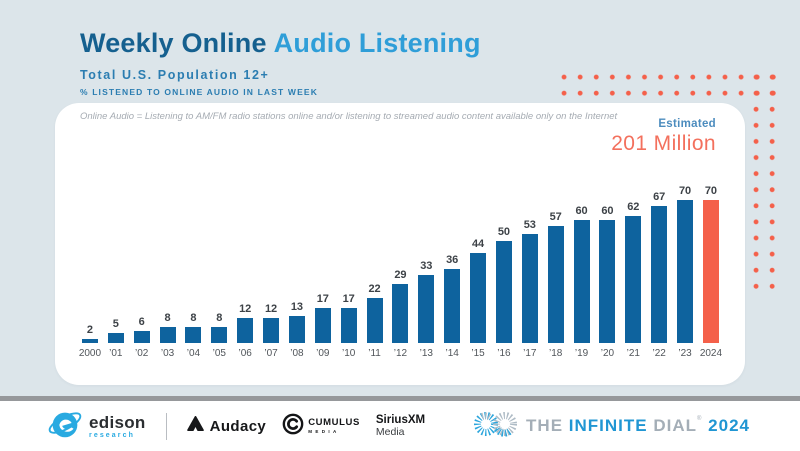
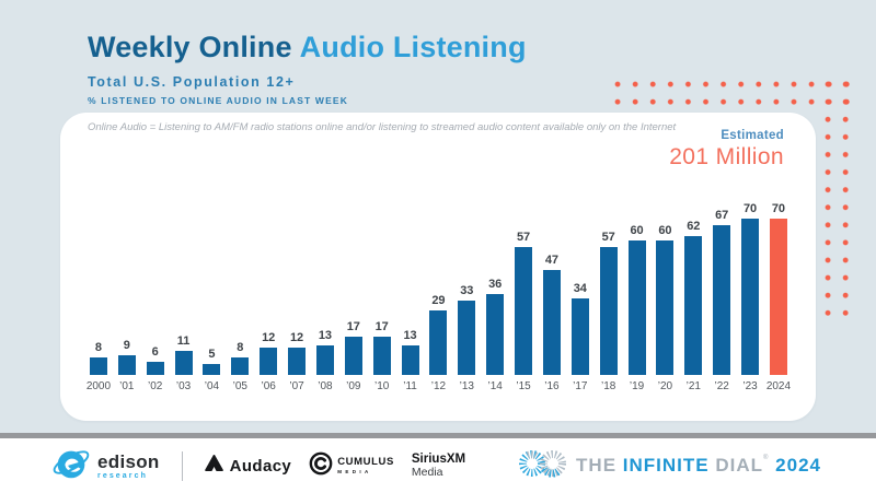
2000: 2 -> 8
’01: 5 -> 9
’03: 8 -> 11
’04: 8 -> 5
’11: 22 -> 13
’15: 44 -> 57
’16: 50 -> 47
’17: 53 -> 34
